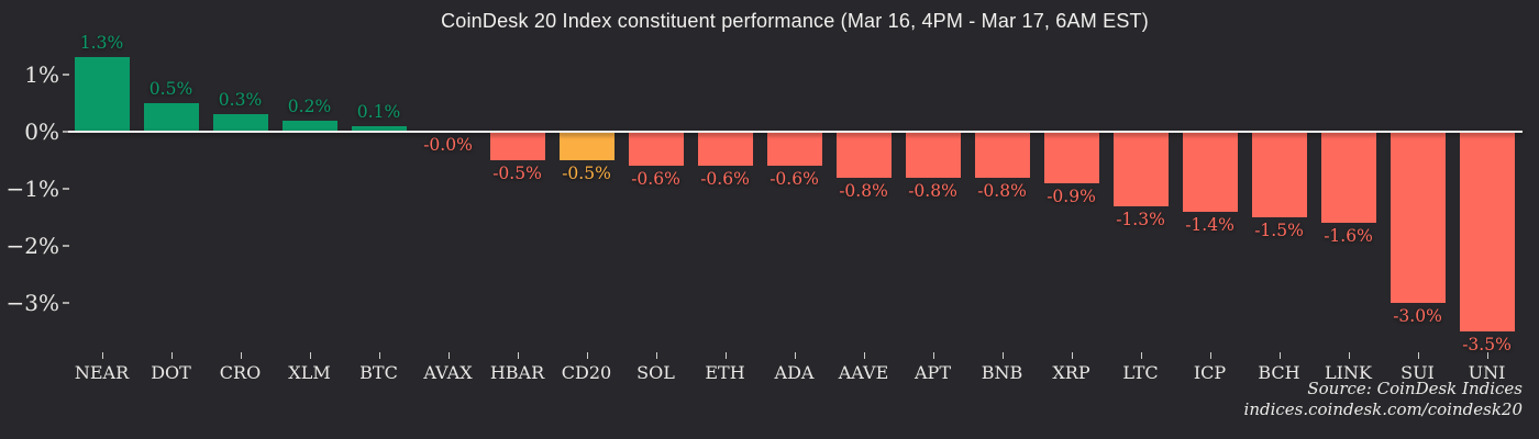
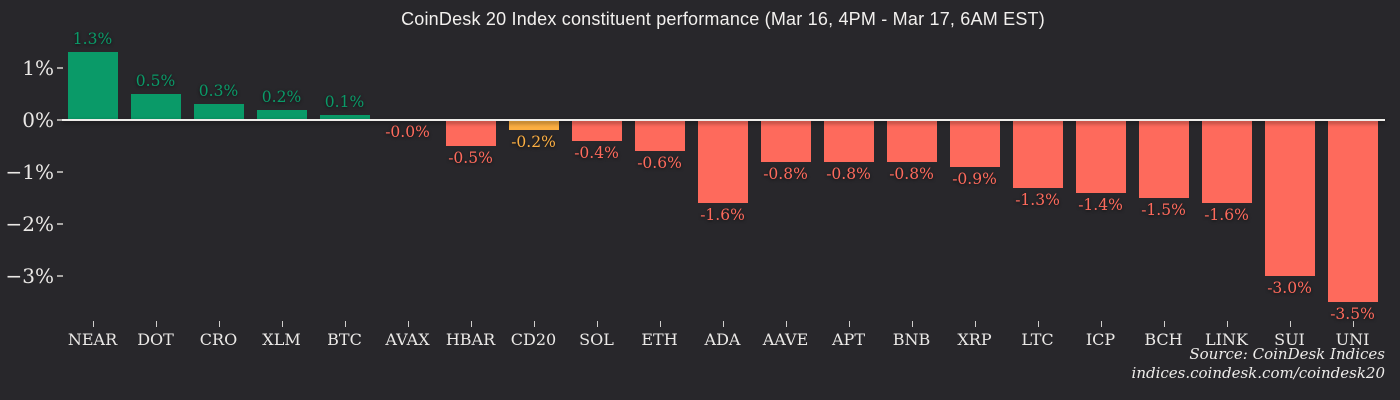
CD20: -0.5% -> -0.2%
SOL: -0.6% -> -0.4%
ADA: -0.6% -> -1.6%
